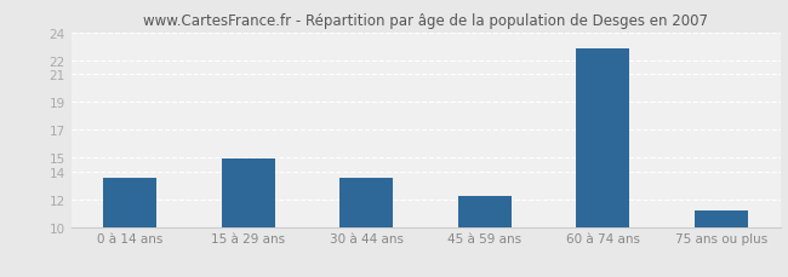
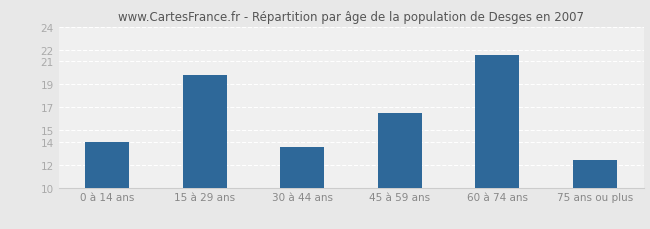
0 à 14 ans: 13.5 -> 14.0
15 à 29 ans: 14.9 -> 19.8
45 à 59 ans: 12.2 -> 16.5
60 à 74 ans: 22.8 -> 21.5
75 ans ou plus: 11.2 -> 12.4
